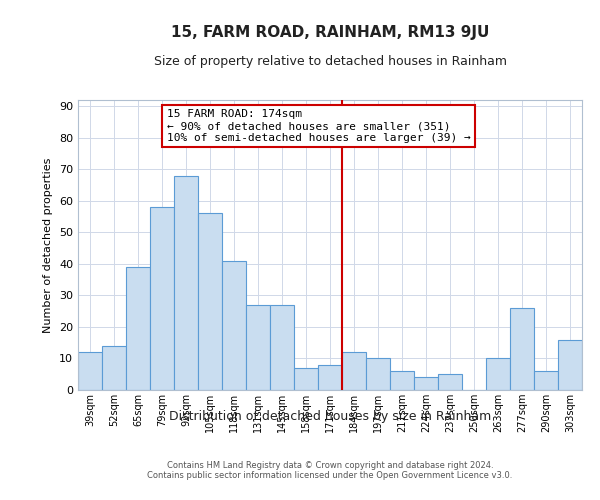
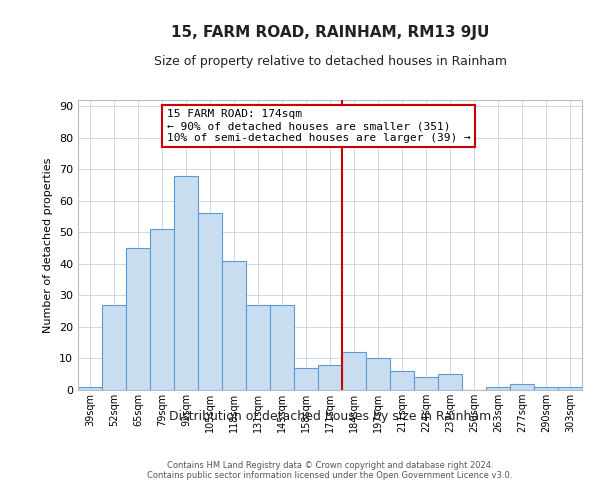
39sqm: 12 -> 1
52sqm: 14 -> 27
65sqm: 39 -> 45
79sqm: 58 -> 51
263sqm: 10 -> 1
277sqm: 26 -> 2
290sqm: 6 -> 1
303sqm: 16 -> 1
